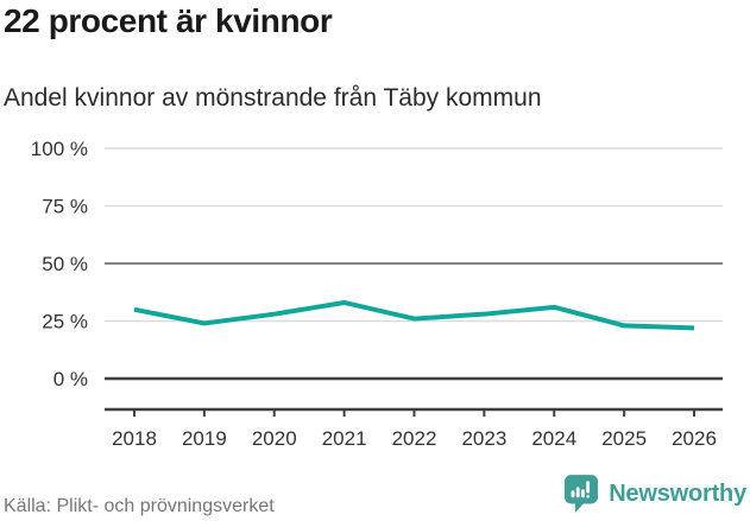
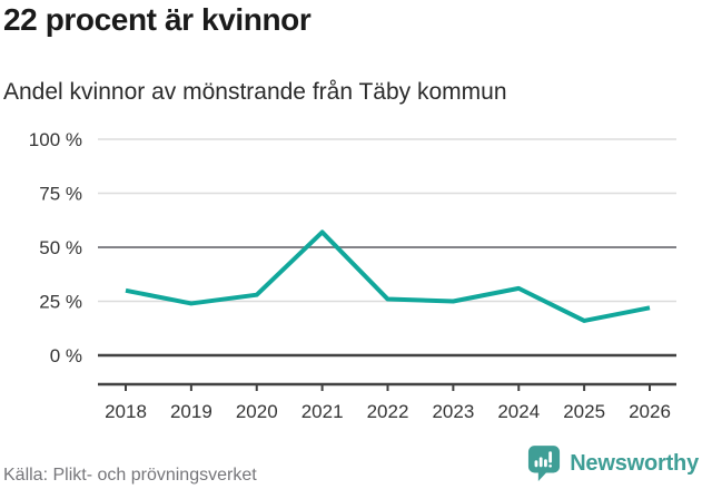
2021: 33% -> 57%
2023: 28% -> 25%
2025: 23% -> 16%
